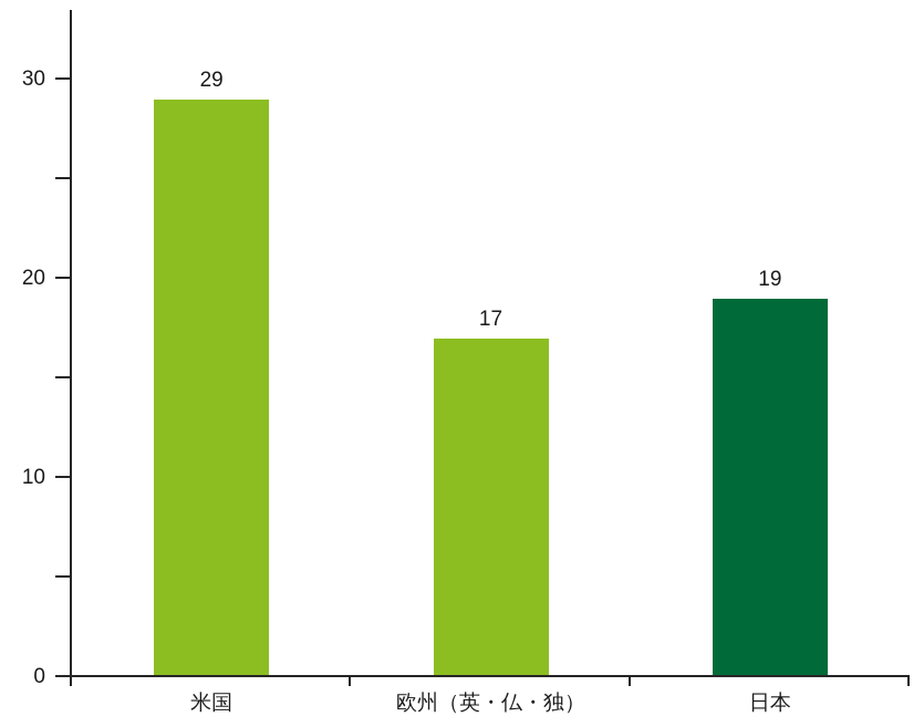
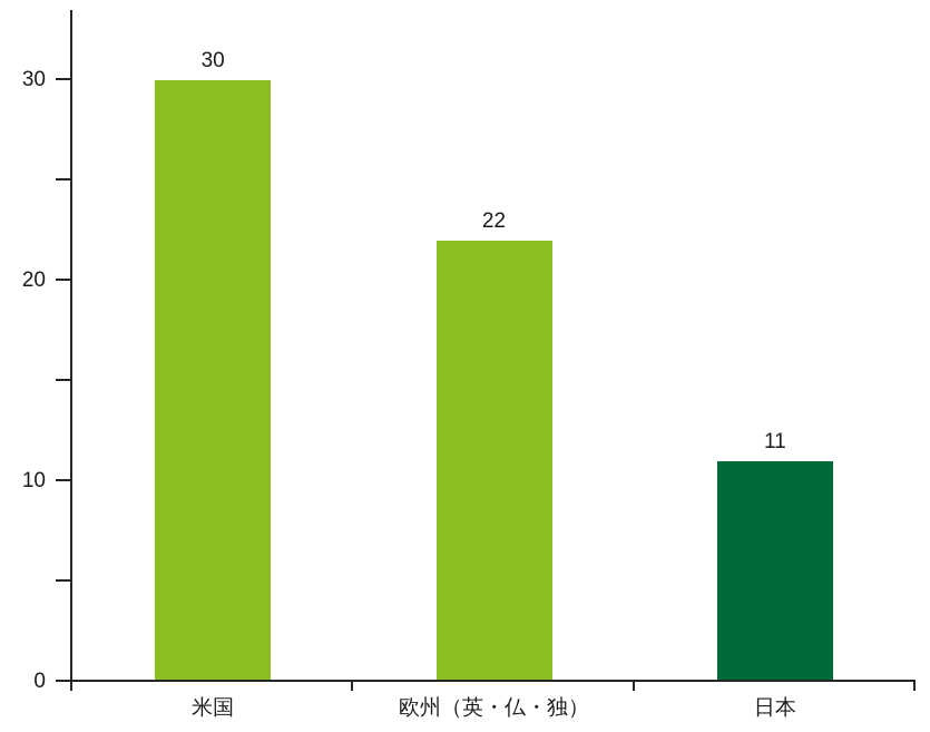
米国: 29 -> 30
欧州（英・仏・独）: 17 -> 22
日本: 19 -> 11
